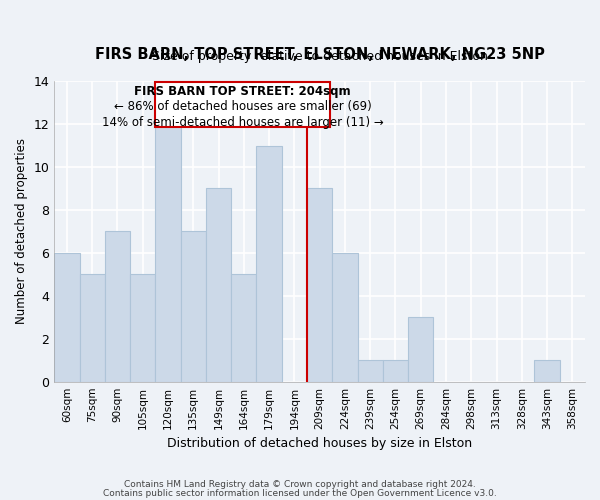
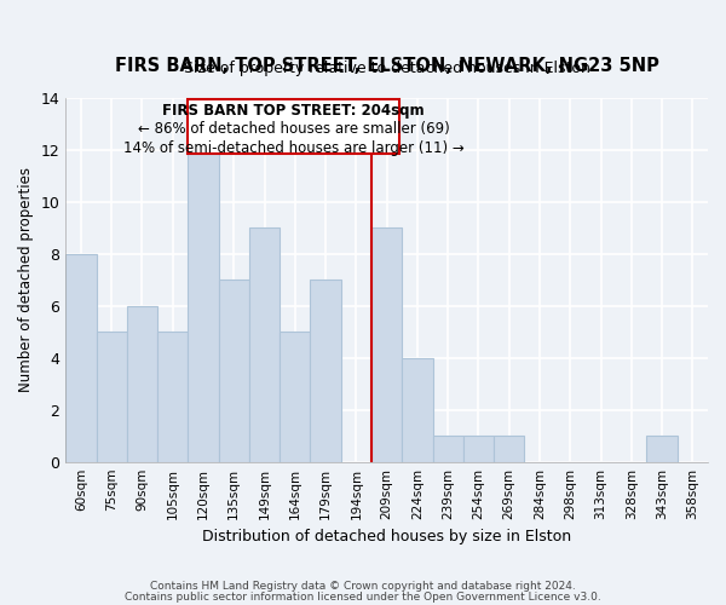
60sqm: 6 -> 8
90sqm: 7 -> 6
179sqm: 11 -> 7
224sqm: 6 -> 4
269sqm: 3 -> 1
